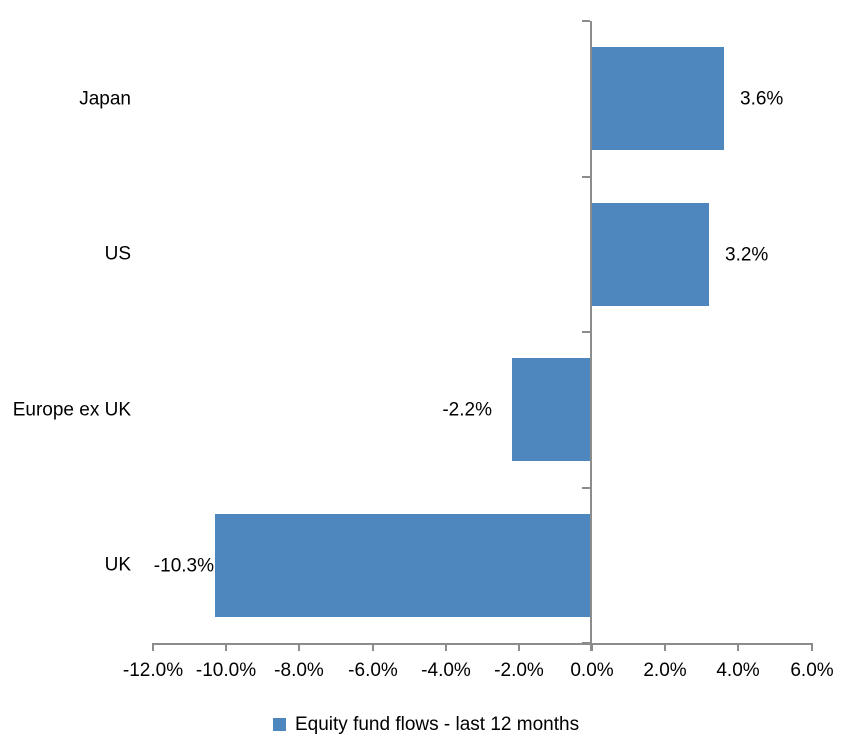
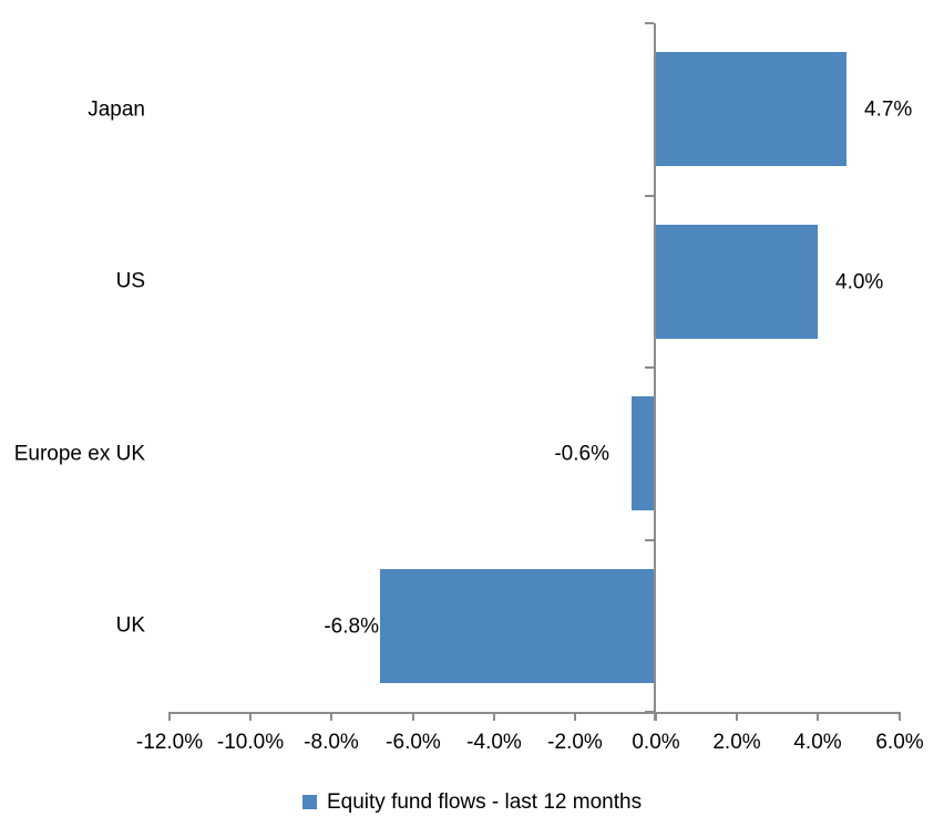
Japan: 3.6% -> 4.7%
US: 3.2% -> 4.0%
Europe ex UK: -2.2% -> -0.6%
UK: -10.3% -> -6.8%
